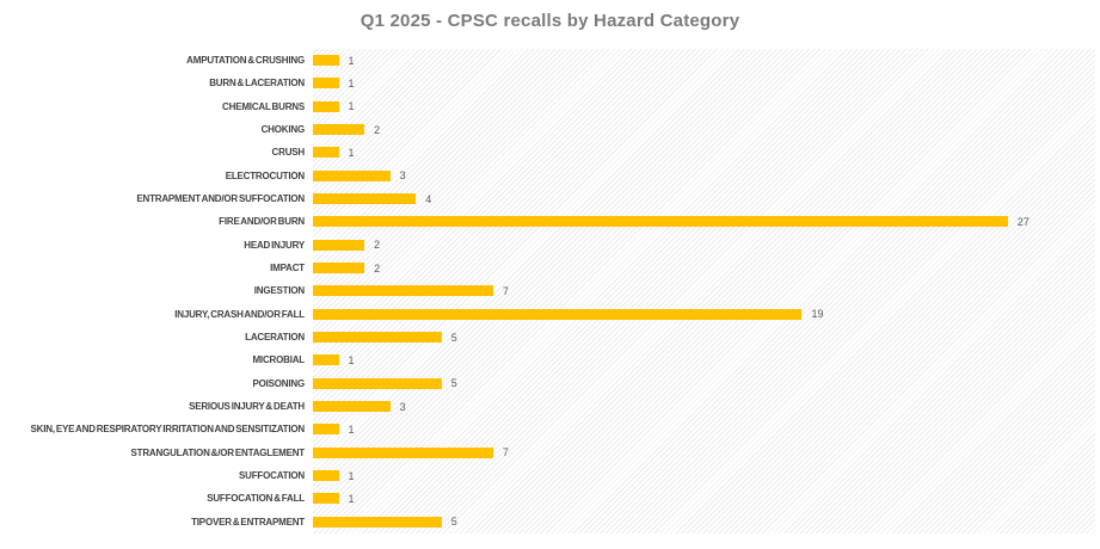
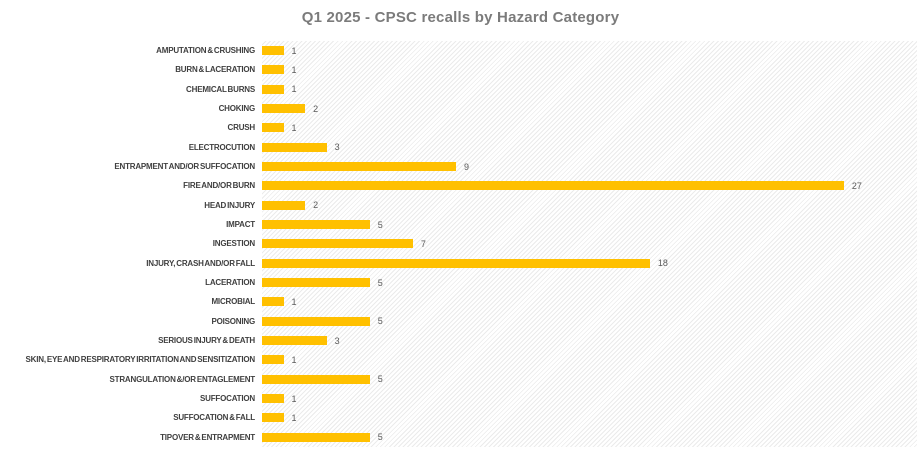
ENTRAPMENT AND/OR SUFFOCATION: 4 -> 9
IMPACT: 2 -> 5
INJURY, CRASH AND/OR FALL: 19 -> 18
STRANGULATION &/OR ENTAGLEMENT: 7 -> 5
